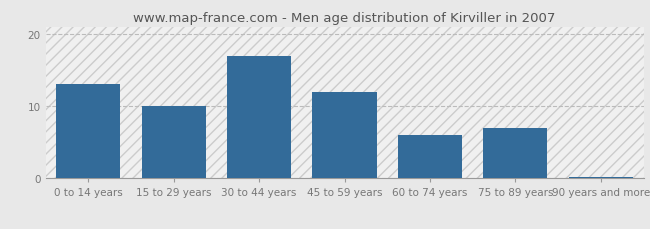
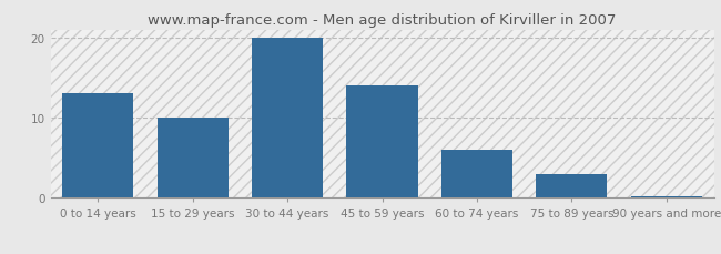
30 to 44 years: 17.0 -> 20.0
45 to 59 years: 12.0 -> 14.0
75 to 89 years: 7.0 -> 3.0
